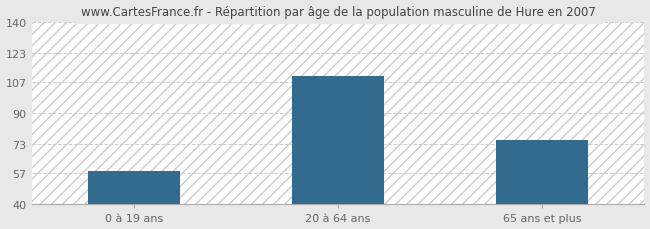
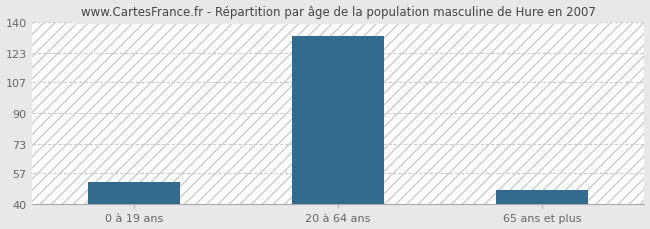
0 à 19 ans: 58 -> 52
20 à 64 ans: 110 -> 132
65 ans et plus: 75 -> 48
